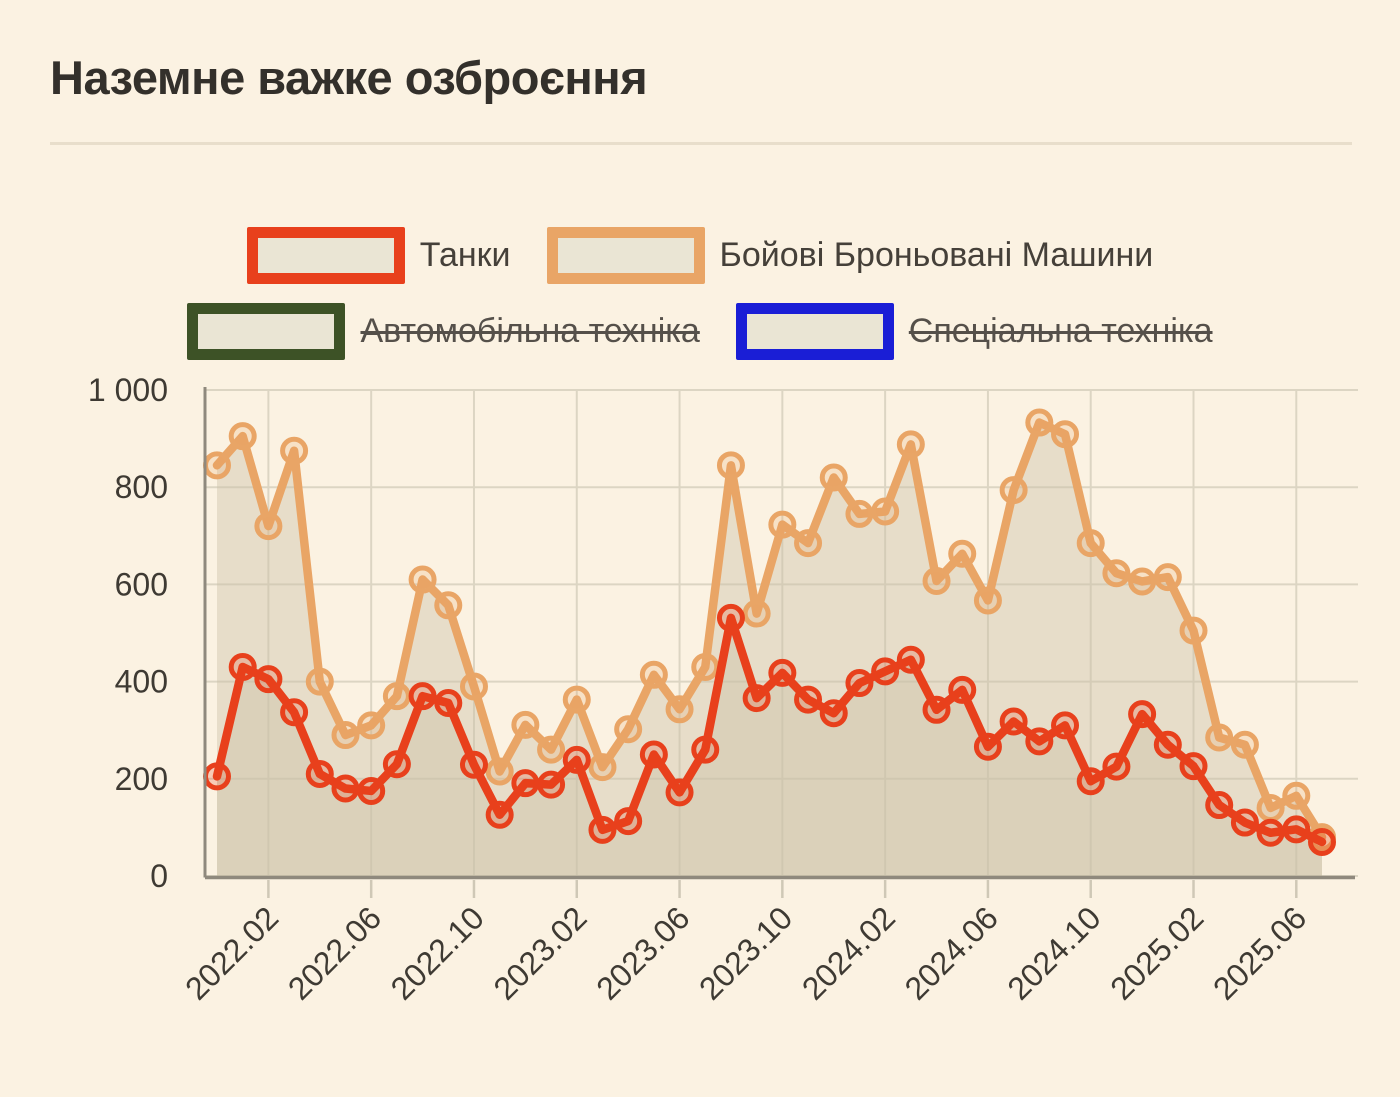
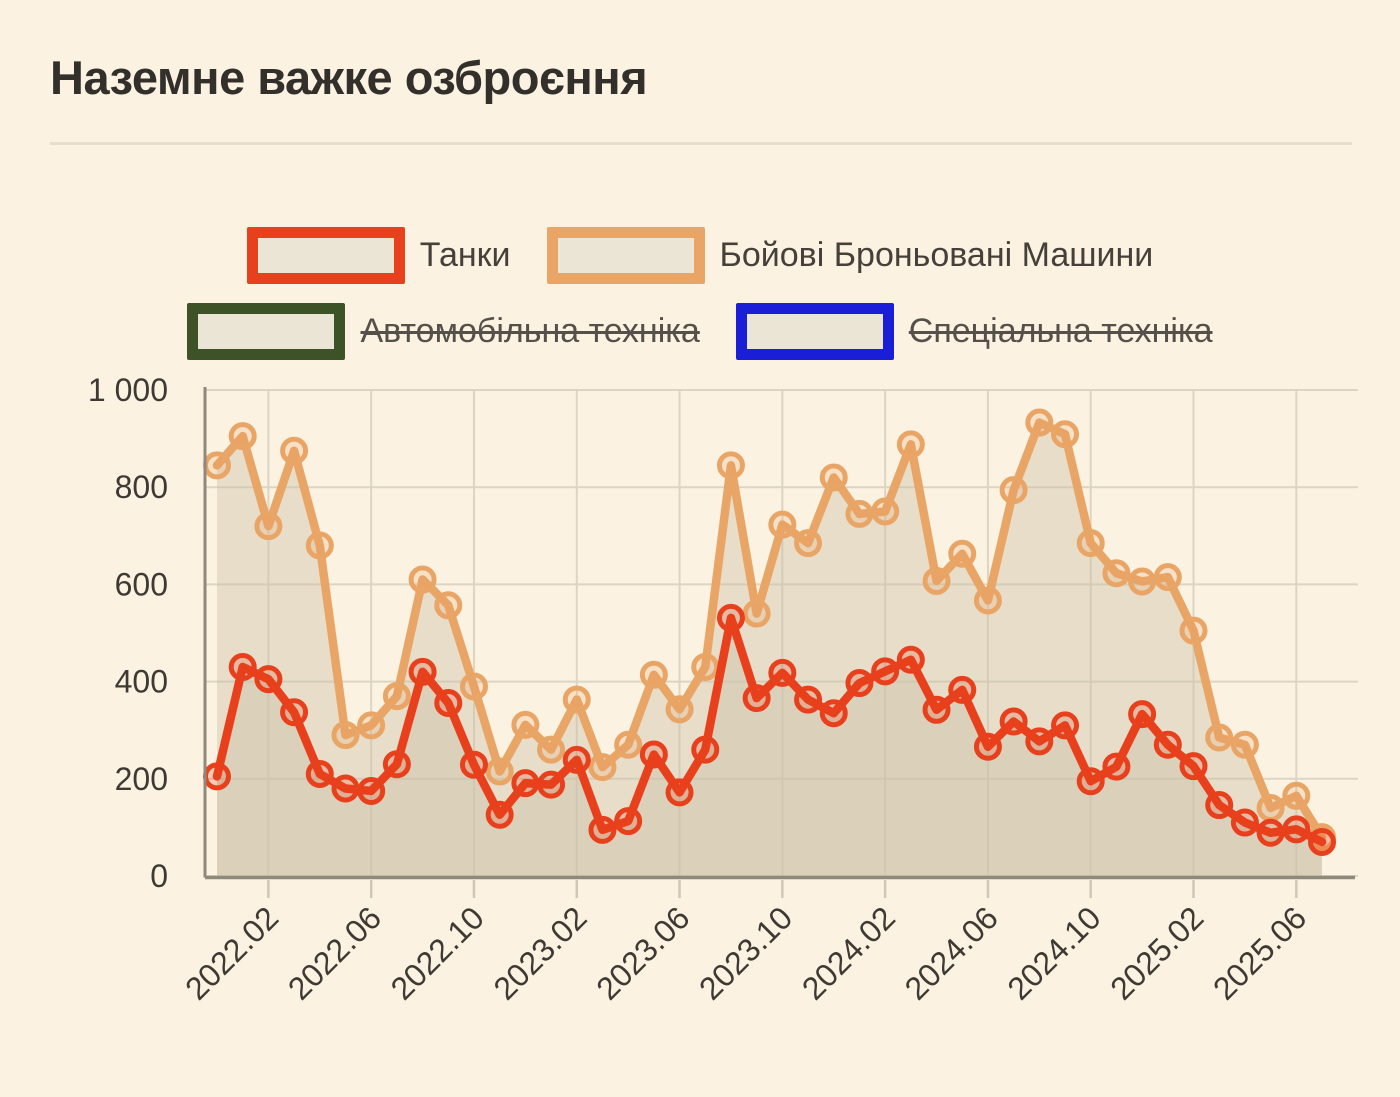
Бойові Броньовані Машини/2022.06: 400 -> 680
Танки/2022.10: 370 -> 420
Бойові Броньовані Машини/2023.06: 300 -> 270
